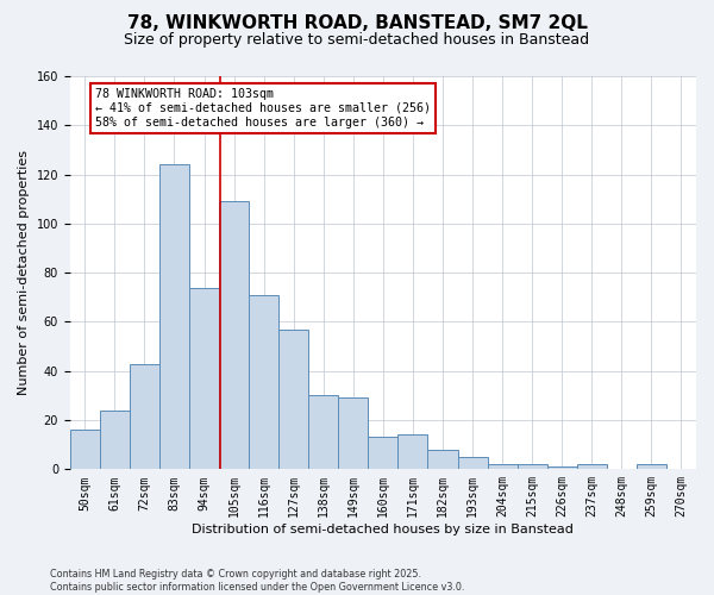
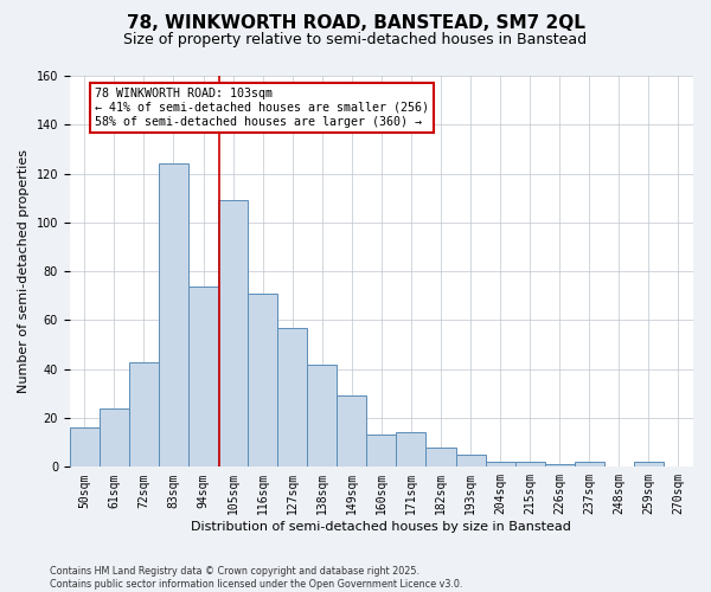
138sqm: 30 -> 42
